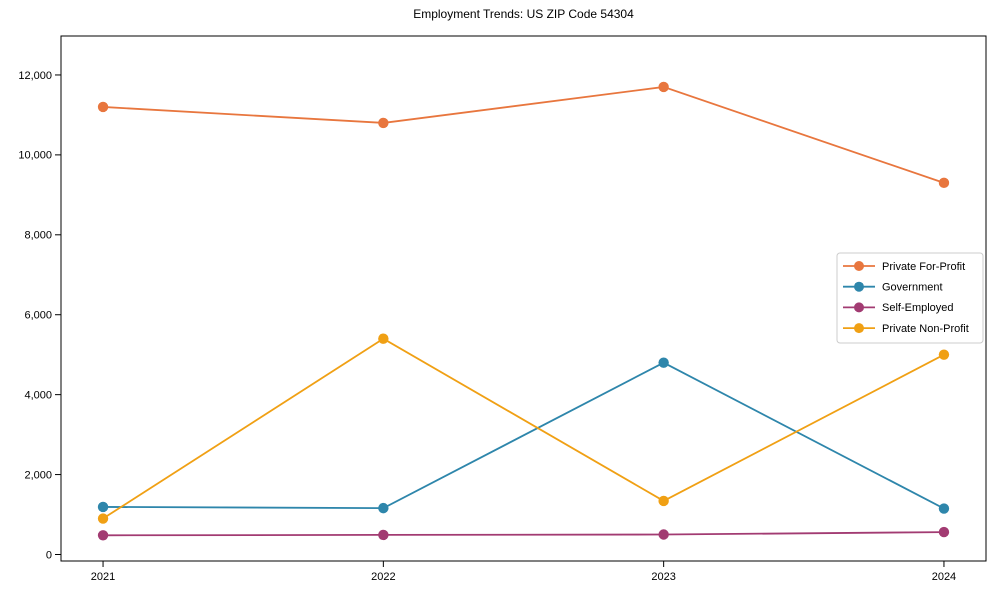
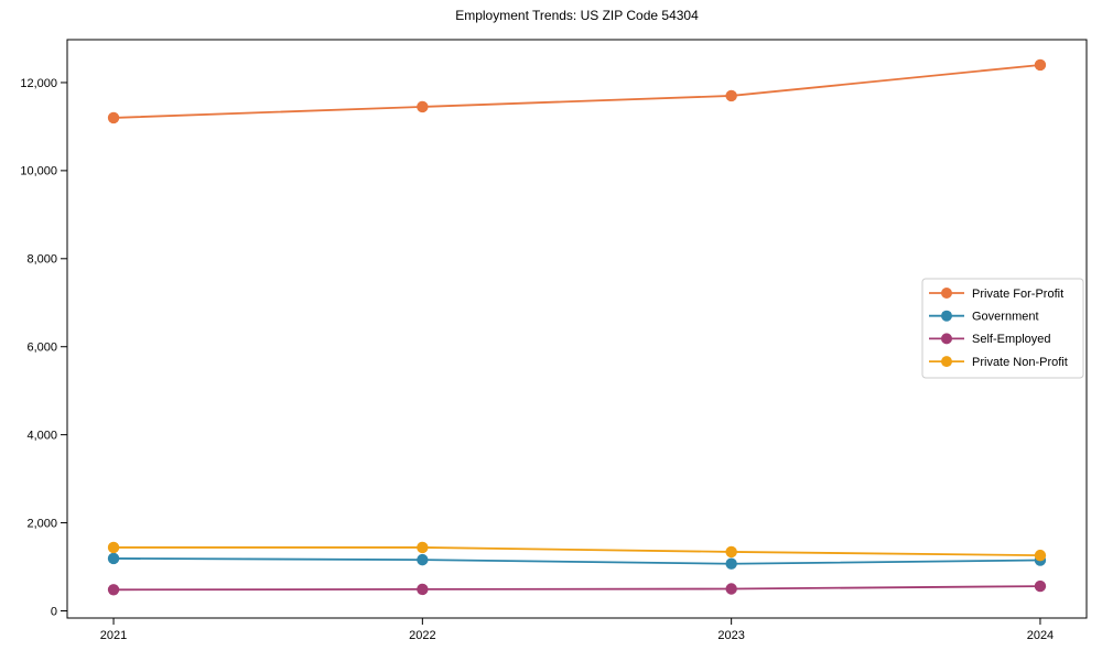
Private Non-Profit/2021: 900 -> 1400
Private For-Profit/2022: 10800 -> 11400
Private Non-Profit/2022: 5400 -> 1400
Government/2023: 4800 -> 1100
Private For-Profit/2024: 9300 -> 12400
Private Non-Profit/2024: 5000 -> 1300
